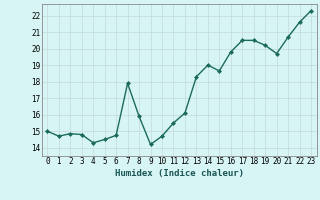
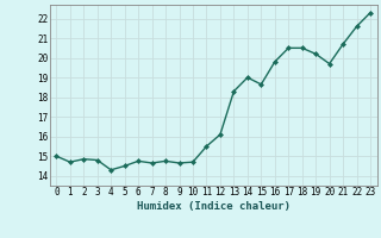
7: 17.9 -> 14.7
8: 15.9 -> 14.8
9: 14.2 -> 14.7
